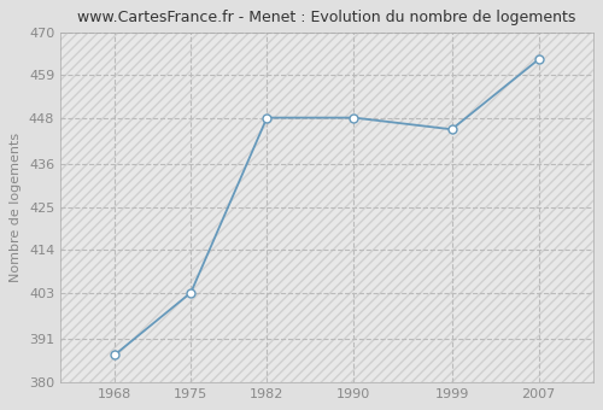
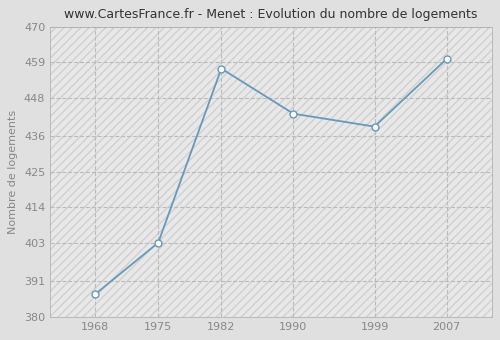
1982: 448 -> 457
1990: 448 -> 443
1999: 445 -> 439
2007: 463 -> 460
